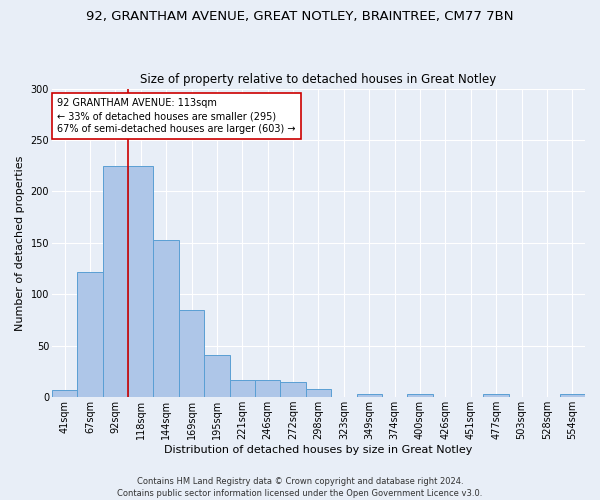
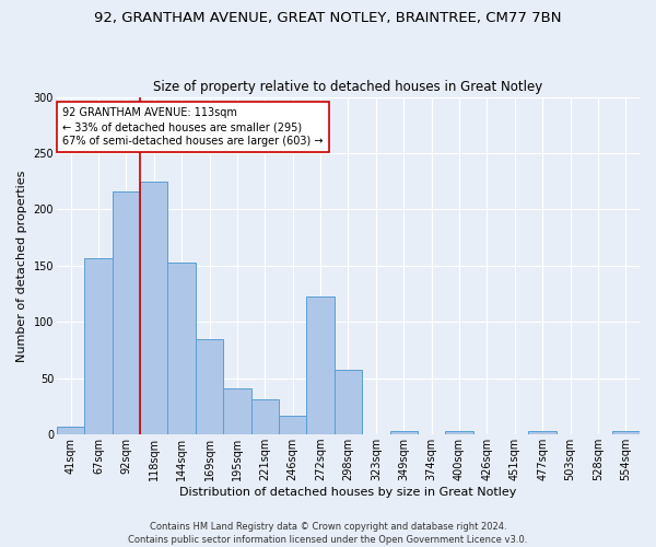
67sqm: 122 -> 157
92sqm: 225 -> 216
221sqm: 17 -> 31
272sqm: 15 -> 123
298sqm: 8 -> 58
